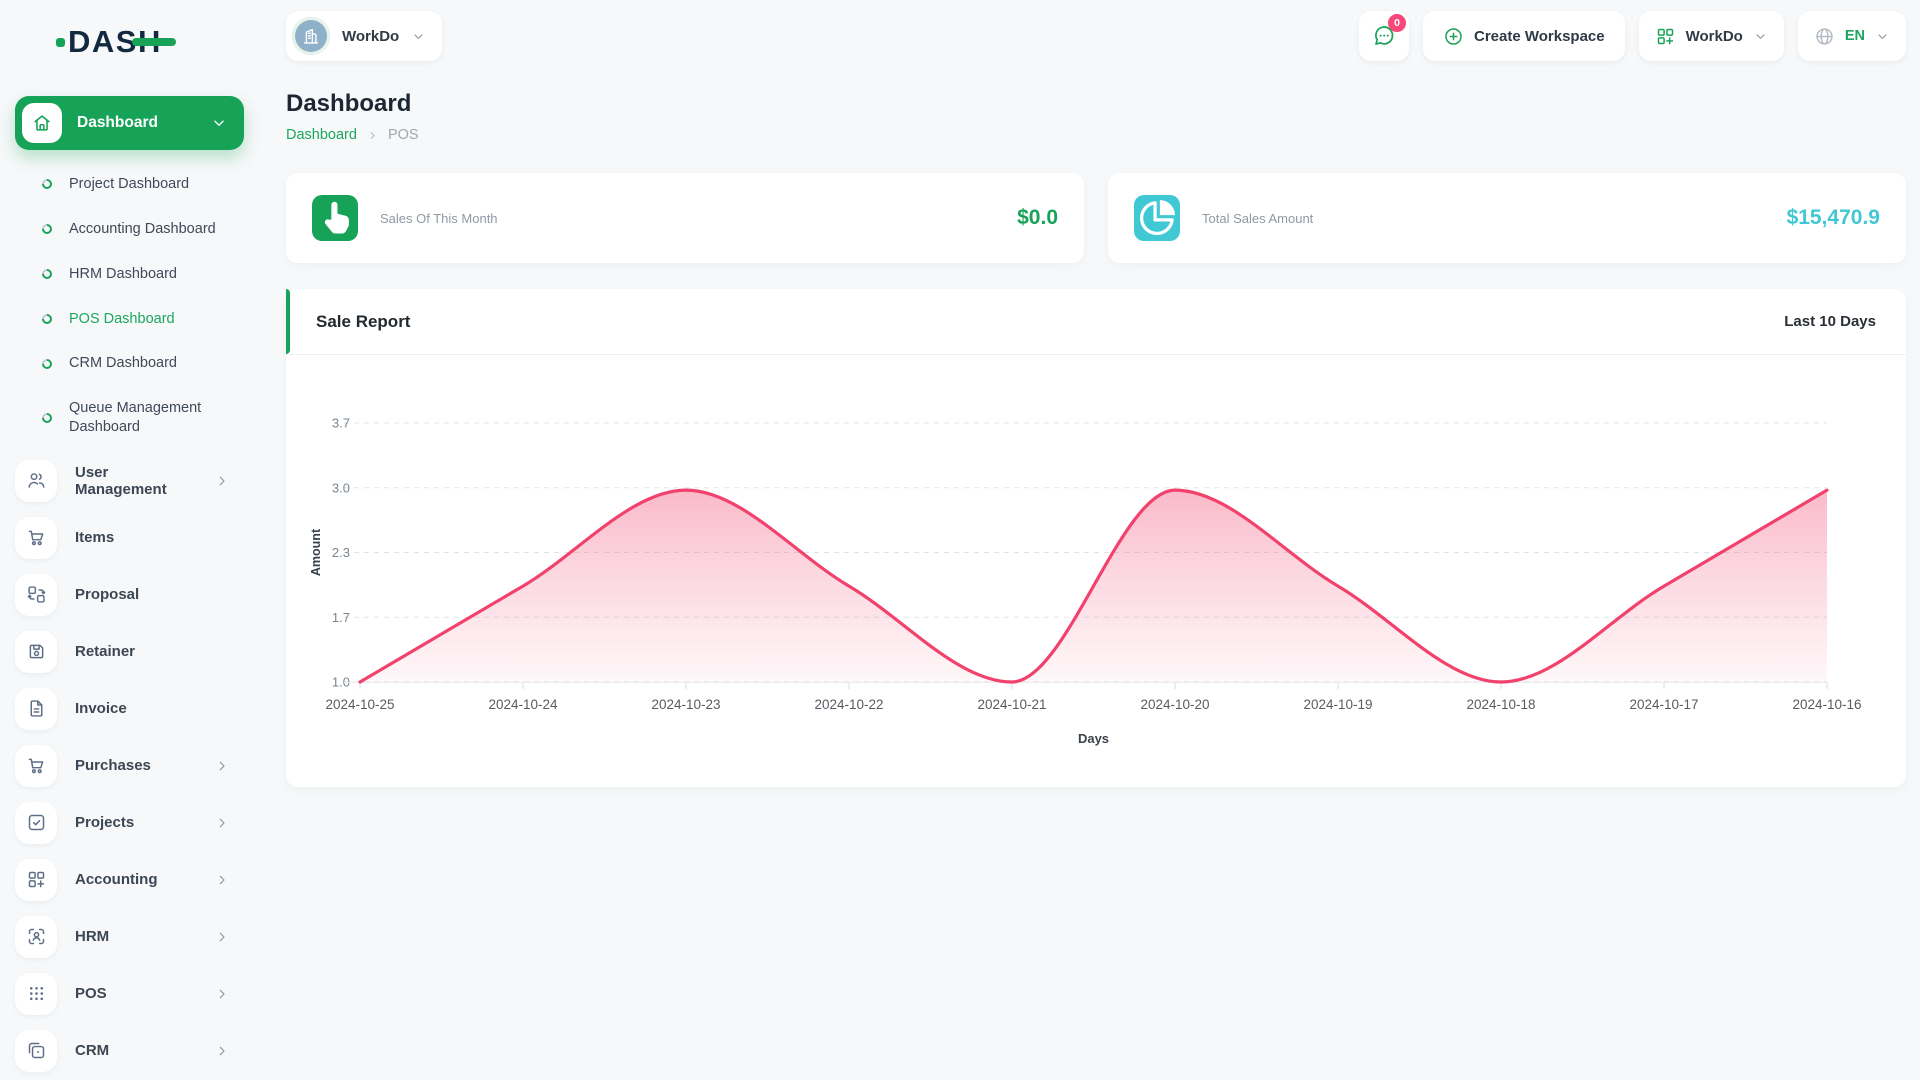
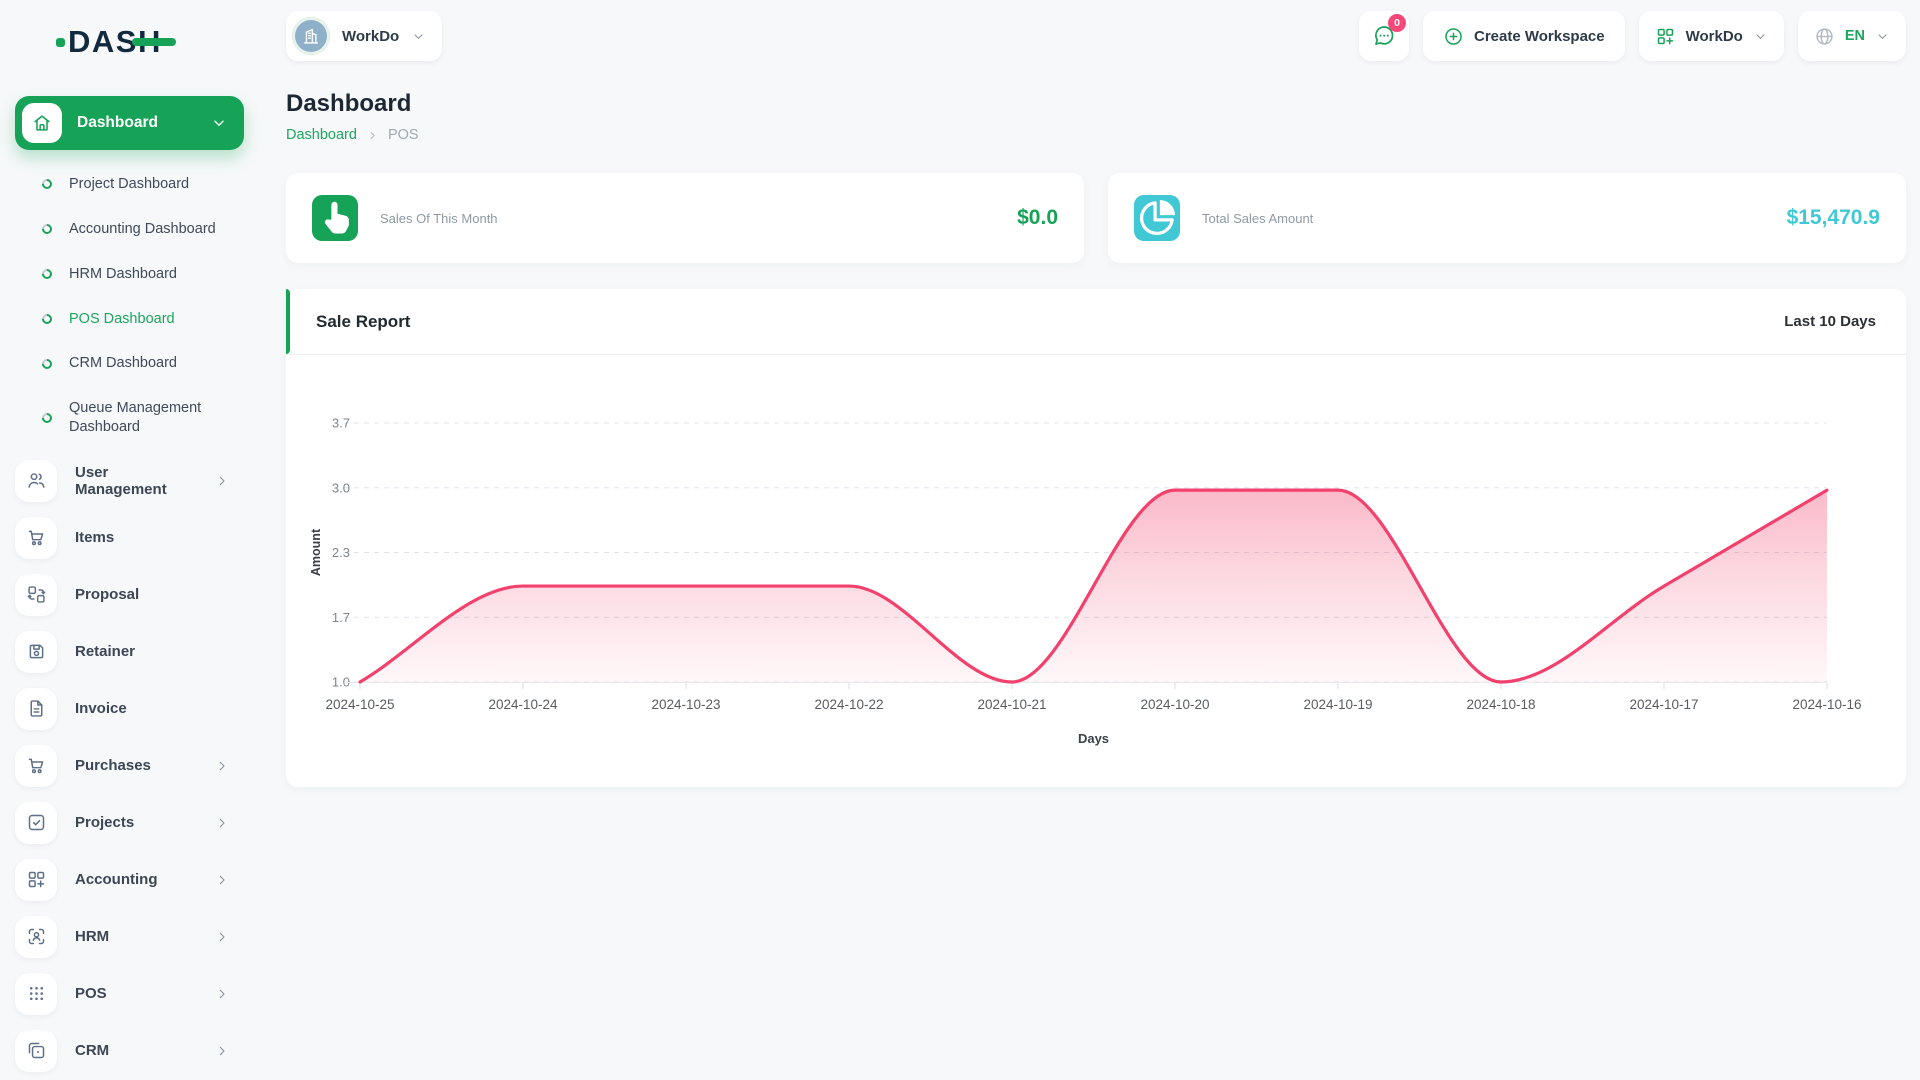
2024-10-23: 3 -> 2
2024-10-19: 2 -> 3
